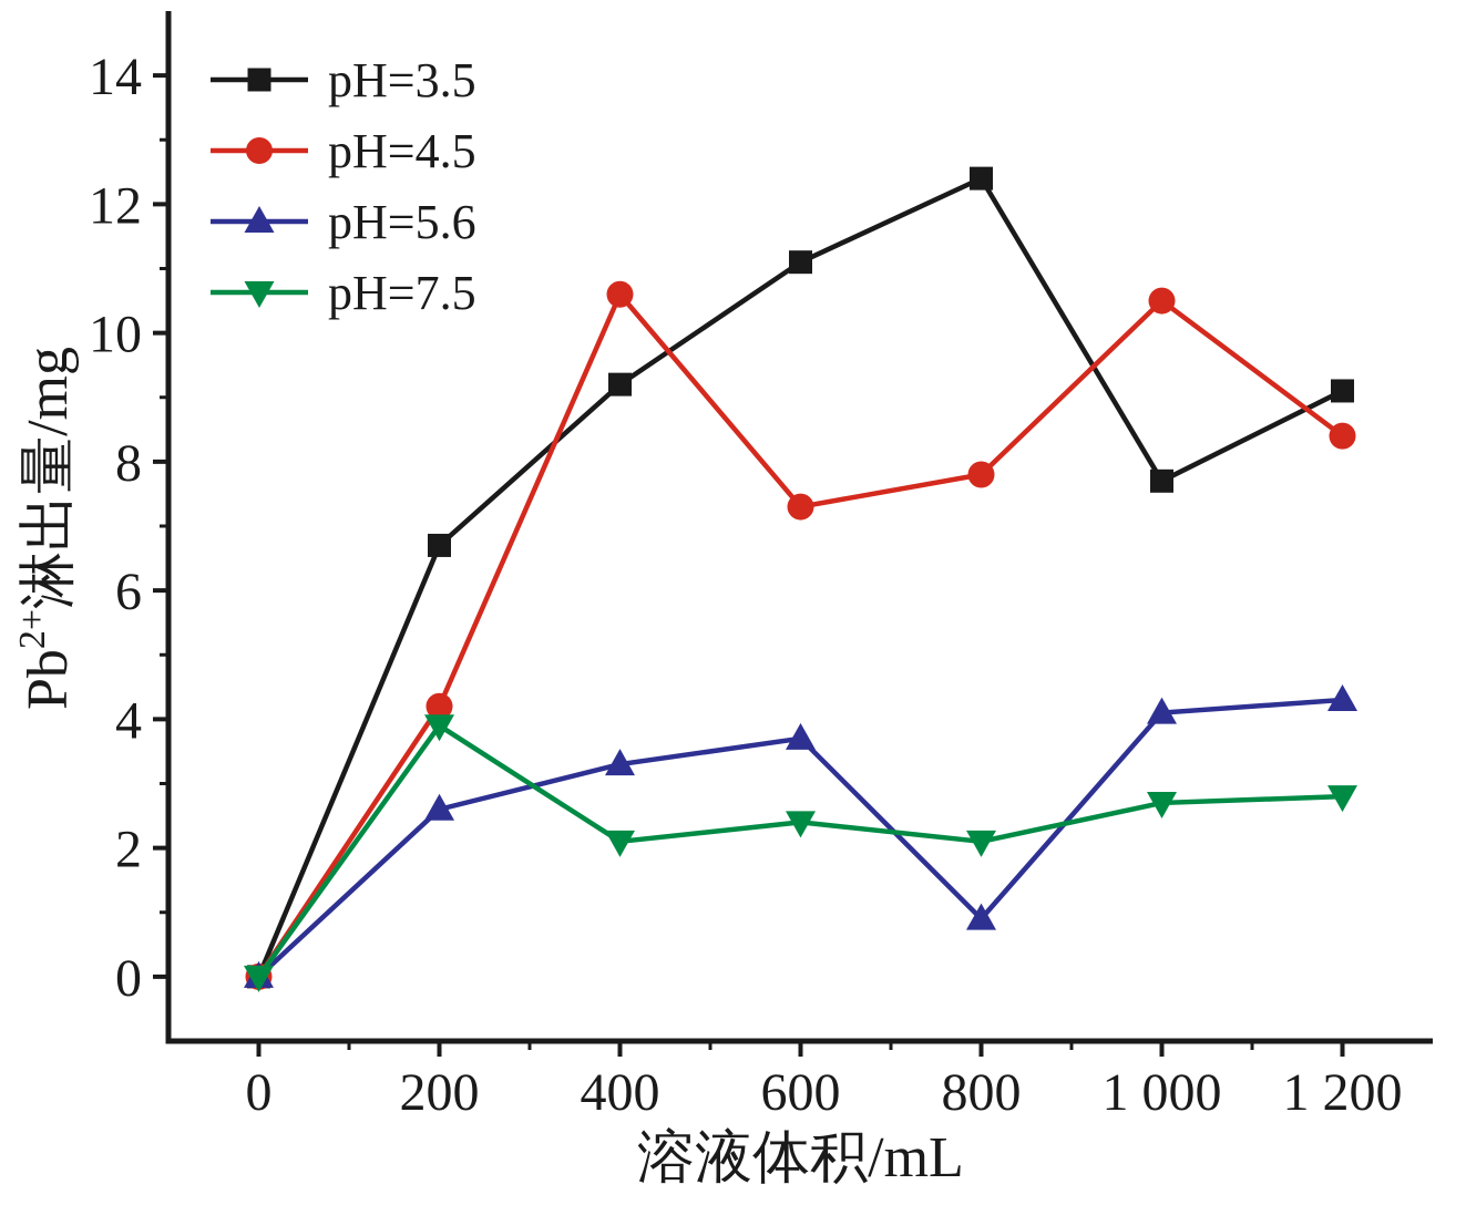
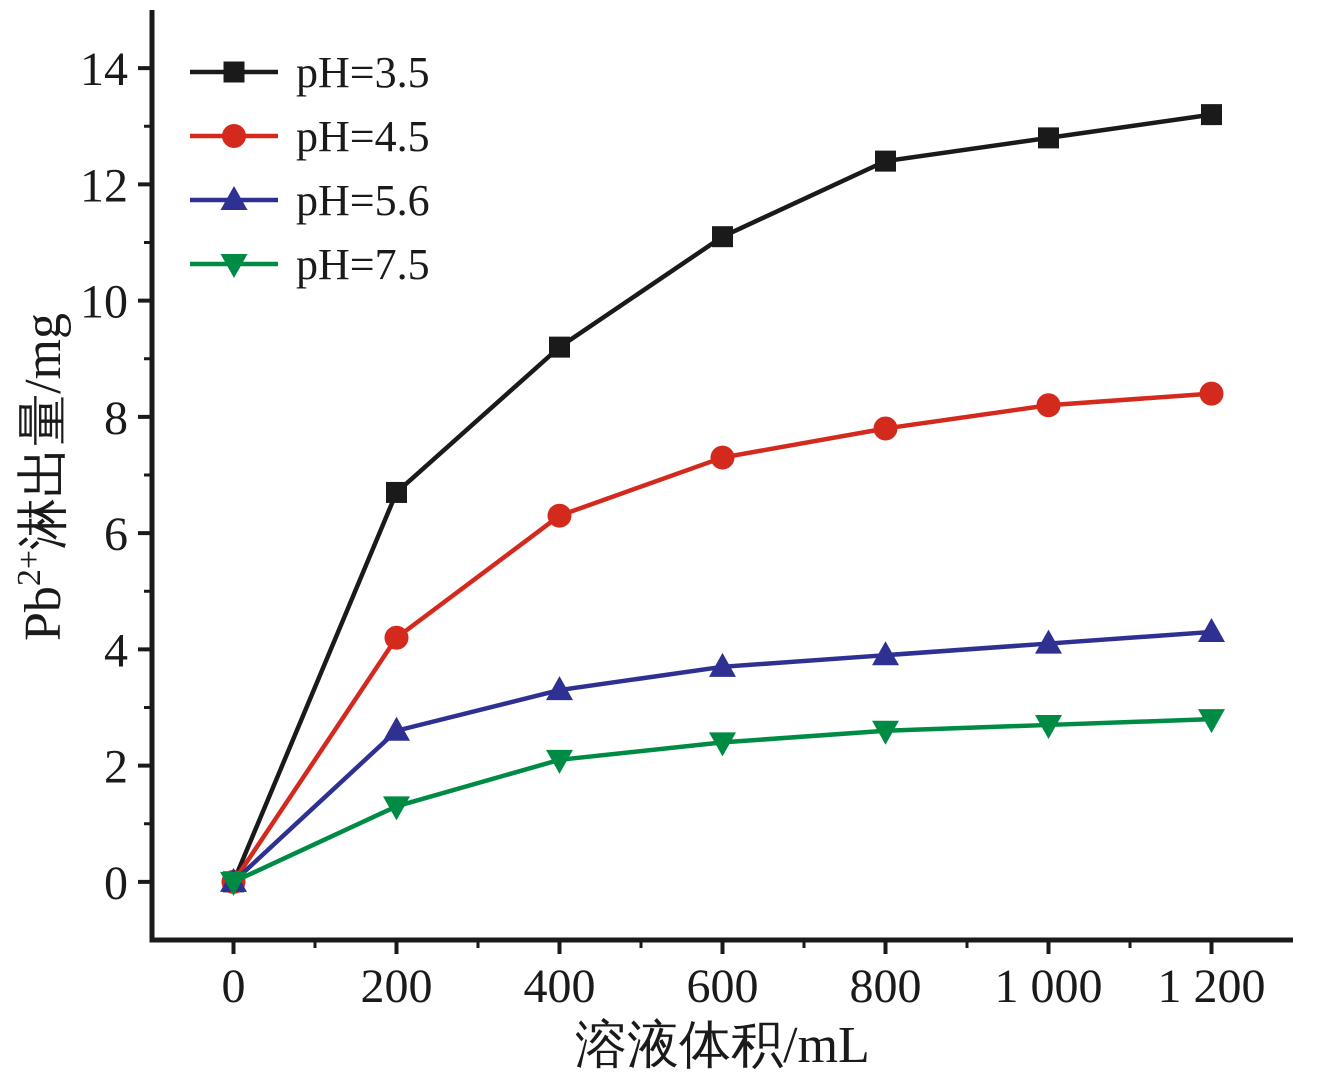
pH=7.5/200: 3.9 -> 1.3
pH=4.5/400: 10.6 -> 6.3
pH=5.6/800: 0.9 -> 3.9
pH=7.5/800: 2.1 -> 2.6
pH=3.5/1000: 7.7 -> 12.8
pH=4.5/1000: 10.5 -> 8.2
pH=3.5/1200: 9.1 -> 13.2
